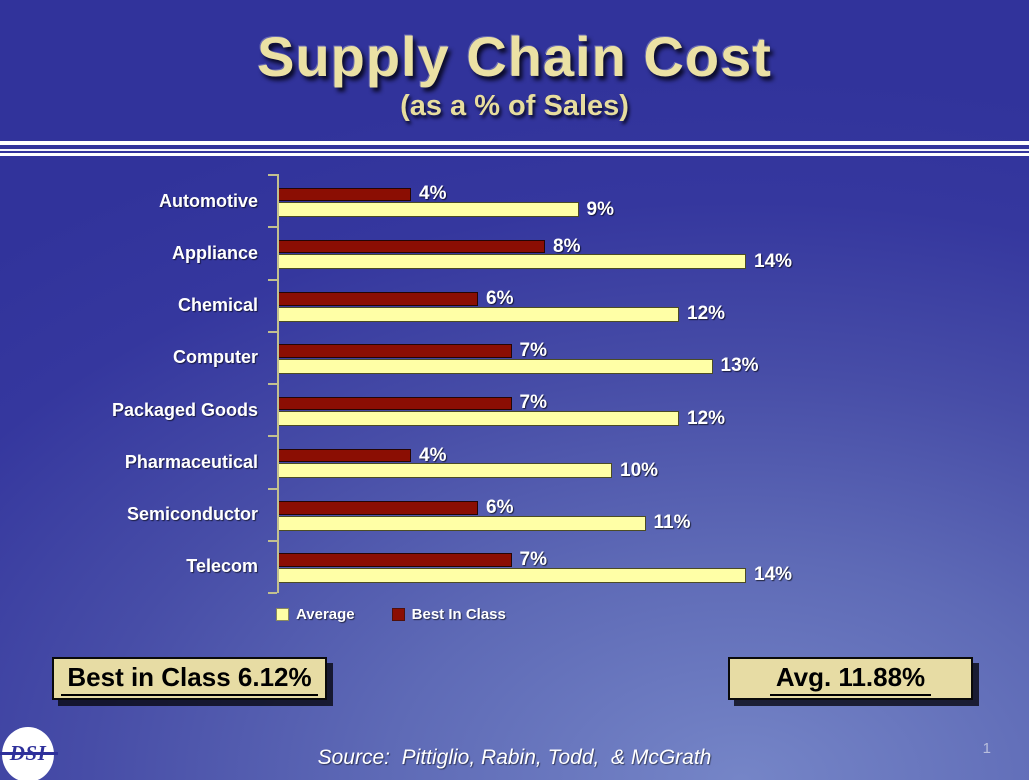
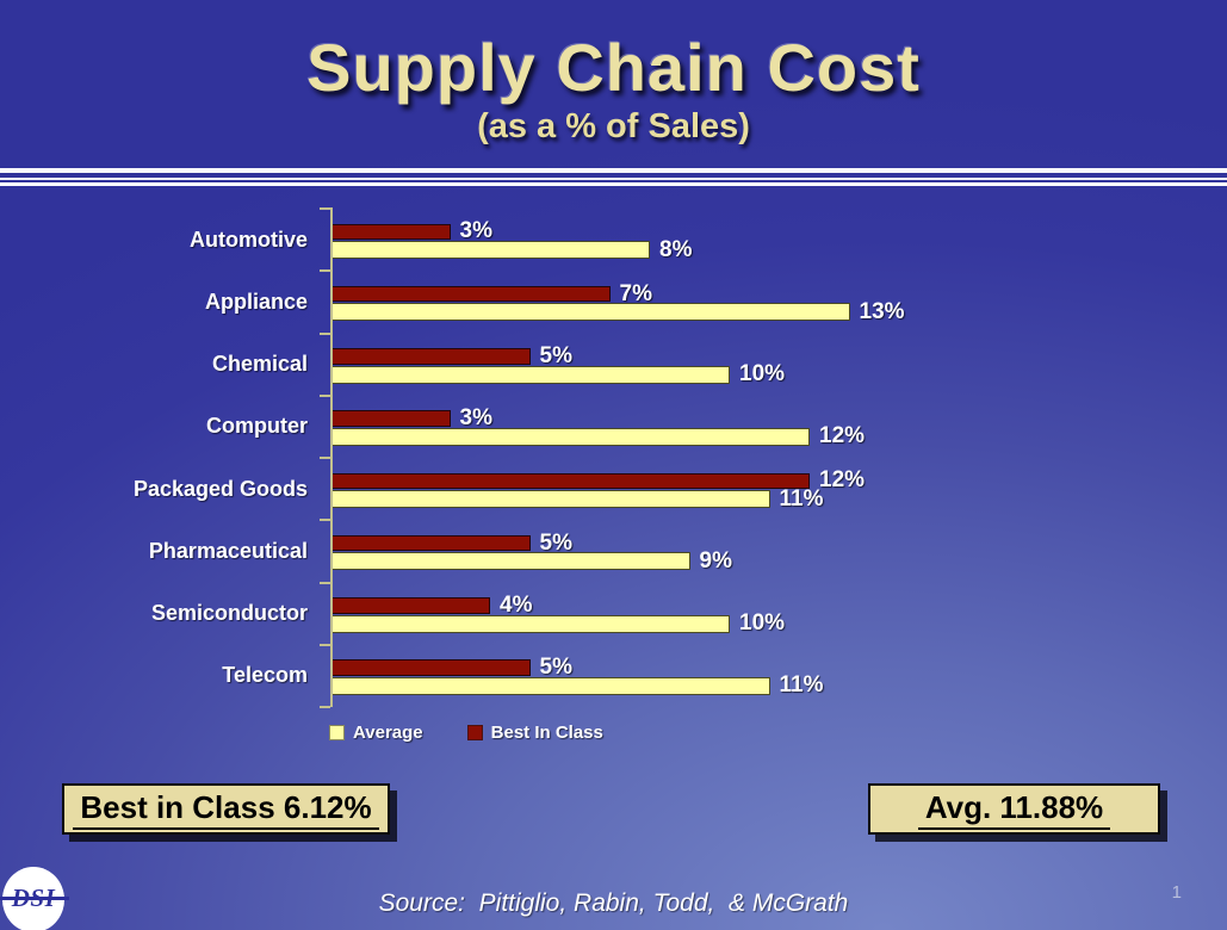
Best In Class/Automotive: 4% -> 3%
Average/Automotive: 9% -> 8%
Best In Class/Appliance: 8% -> 7%
Average/Appliance: 14% -> 13%
Best In Class/Chemical: 6% -> 5%
Average/Chemical: 12% -> 10%
Best In Class/Computer: 7% -> 3%
Average/Computer: 13% -> 12%
Best In Class/Packaged Goods: 7% -> 12%
Average/Packaged Goods: 12% -> 11%
Best In Class/Pharmaceutical: 4% -> 5%
Average/Pharmaceutical: 10% -> 9%
Best In Class/Semiconductor: 6% -> 4%
Average/Semiconductor: 11% -> 10%
Best In Class/Telecom: 7% -> 5%
Average/Telecom: 14% -> 11%
